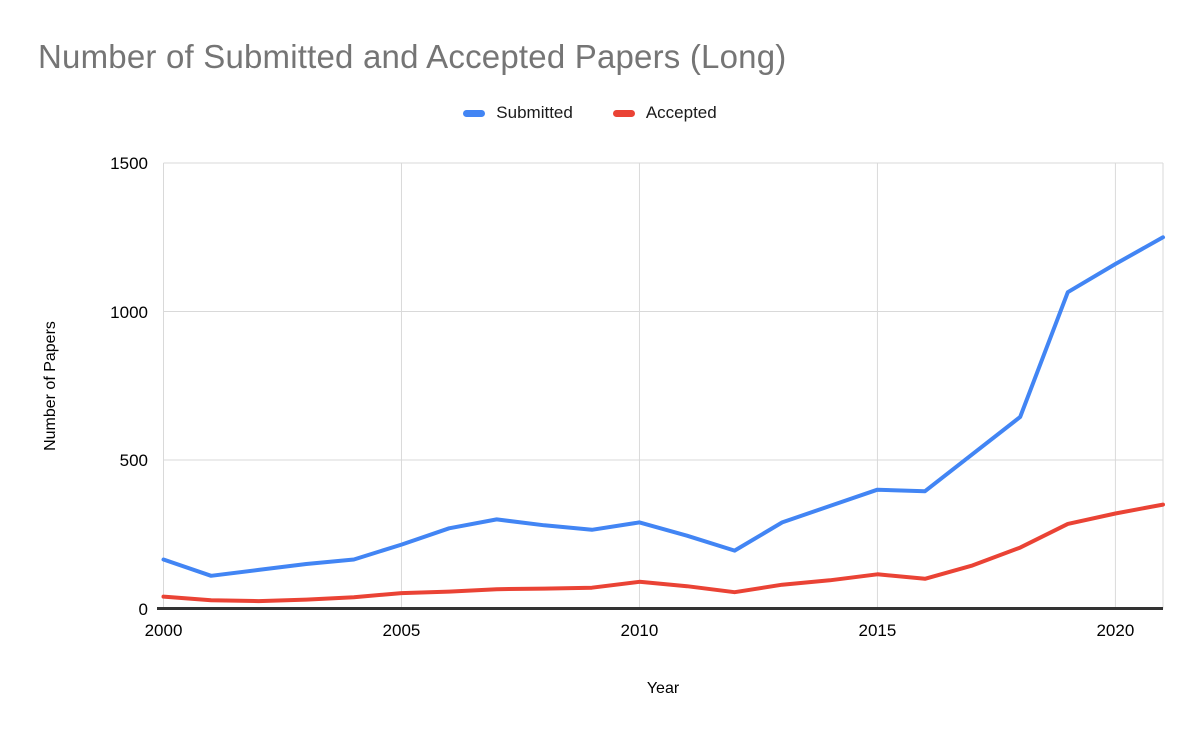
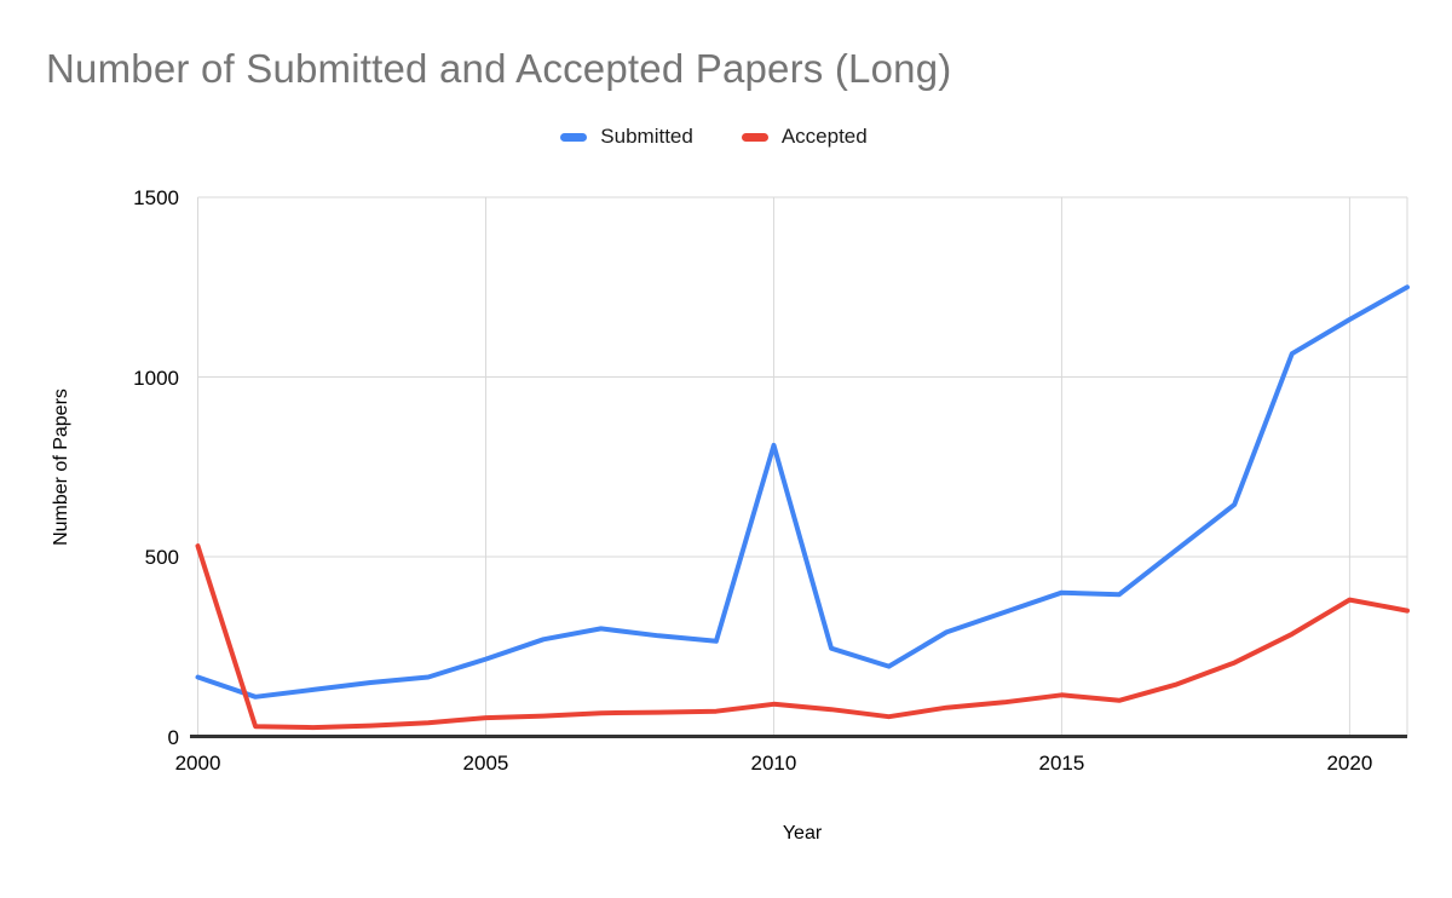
Accepted/2000: 40 -> 530
Submitted/2010: 290 -> 810
Accepted/2020: 320 -> 380
